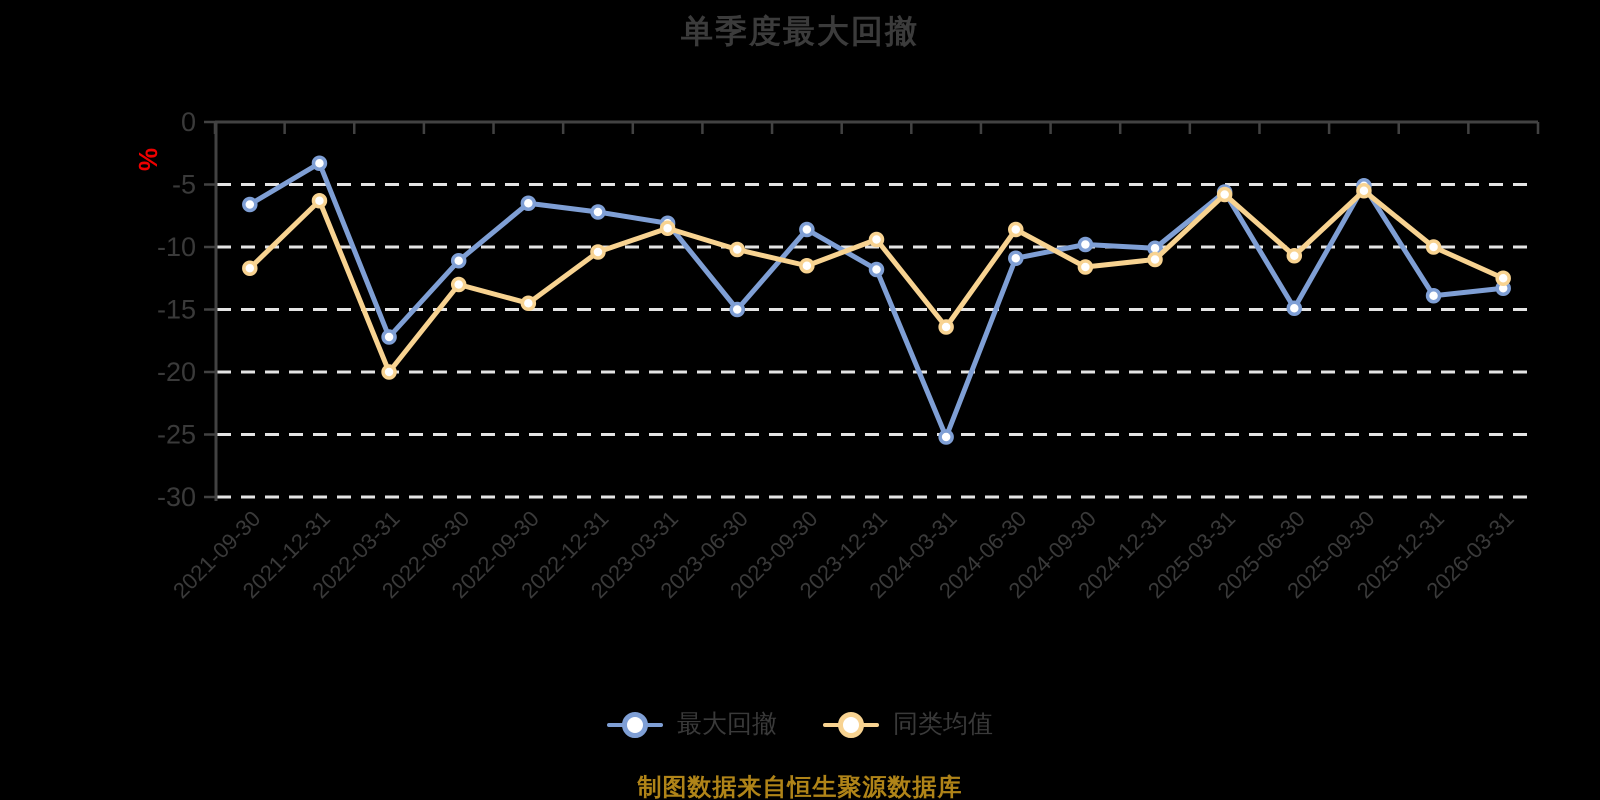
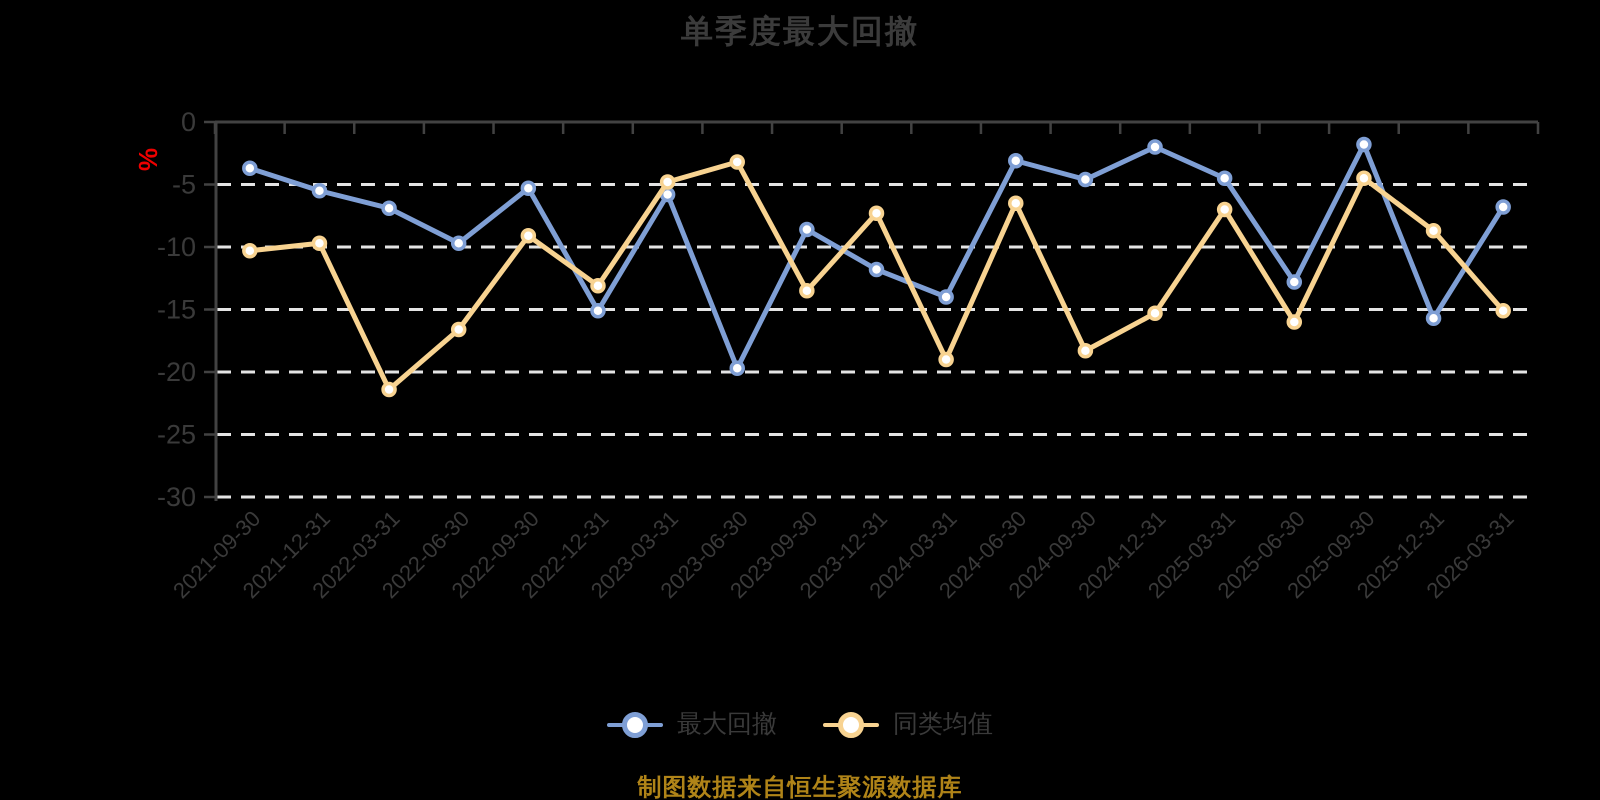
最大回撤/2021-09-30: -6.6 -> -3.7
同类均值/2021-09-30: -11.7 -> -10.3
最大回撤/2021-12-31: -3.3 -> -5.5
同类均值/2021-12-31: -6.3 -> -9.7
最大回撤/2022-03-31: -17.2 -> -6.9
同类均值/2022-03-31: -20.0 -> -21.4
最大回撤/2022-06-30: -11.1 -> -9.7
同类均值/2022-06-30: -13.0 -> -16.6
最大回撤/2022-09-30: -6.5 -> -5.3
同类均值/2022-09-30: -14.5 -> -9.1
最大回撤/2022-12-31: -7.2 -> -15.1
同类均值/2022-12-31: -10.4 -> -13.1
最大回撤/2023-03-31: -8.1 -> -5.8
同类均值/2023-03-31: -8.5 -> -4.8
最大回撤/2023-06-30: -15.0 -> -19.7
同类均值/2023-06-30: -10.2 -> -3.2
同类均值/2023-09-30: -11.5 -> -13.5
同类均值/2023-12-31: -9.4 -> -7.3
最大回撤/2024-03-31: -25.2 -> -14.0
同类均值/2024-03-31: -16.4 -> -19.0
最大回撤/2024-06-30: -10.9 -> -3.1
同类均值/2024-06-30: -8.6 -> -6.5
最大回撤/2024-09-30: -9.8 -> -4.6
同类均值/2024-09-30: -11.6 -> -18.3
最大回撤/2024-12-31: -10.1 -> -2.0
同类均值/2024-12-31: -11.0 -> -15.3
最大回撤/2025-03-31: -5.6 -> -4.5
同类均值/2025-03-31: -5.8 -> -7.0
最大回撤/2025-06-30: -14.9 -> -12.8
同类均值/2025-06-30: -10.7 -> -16.0
最大回撤/2025-09-30: -5.1 -> -1.8
同类均值/2025-09-30: -5.5 -> -4.5
最大回撤/2025-12-31: -13.9 -> -15.7
同类均值/2025-12-31: -10.0 -> -8.7
最大回撤/2026-03-31: -13.3 -> -6.8
同类均值/2026-03-31: -12.5 -> -15.1
